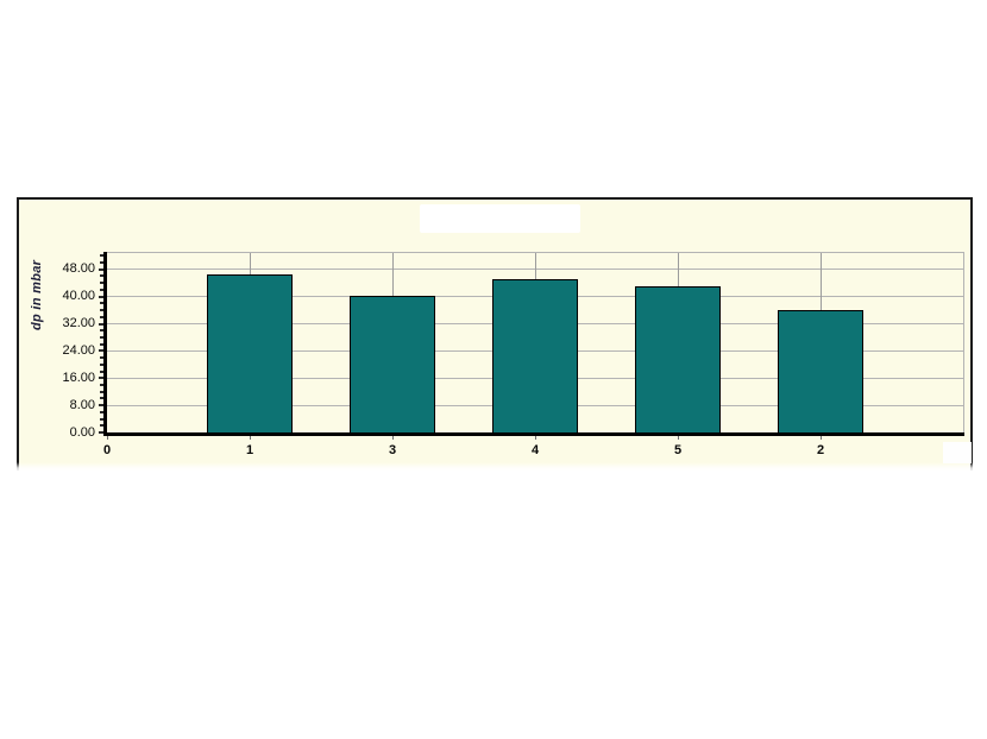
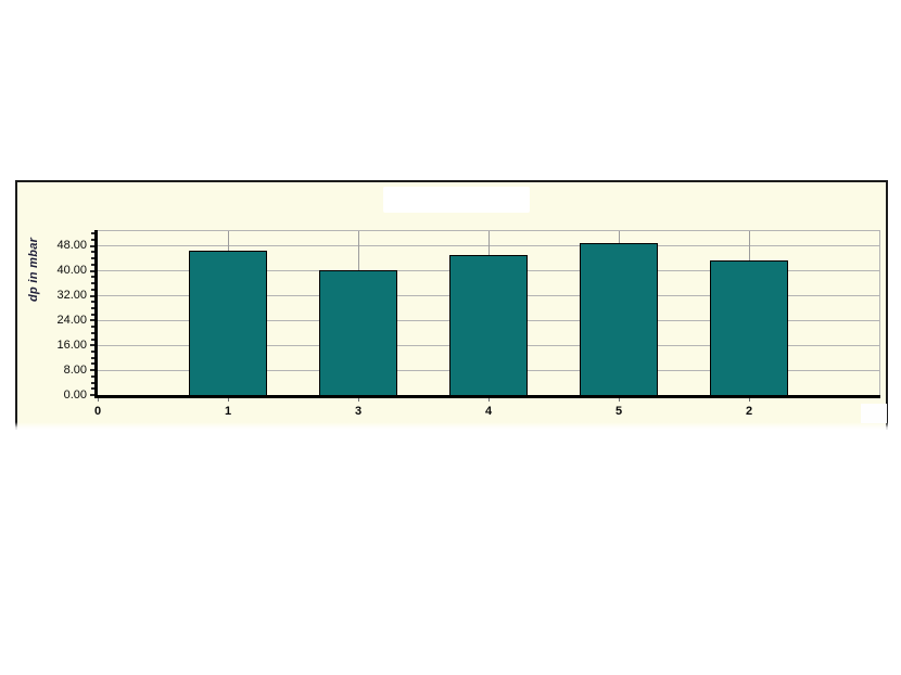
5: 43 -> 49
2: 36 -> 44
